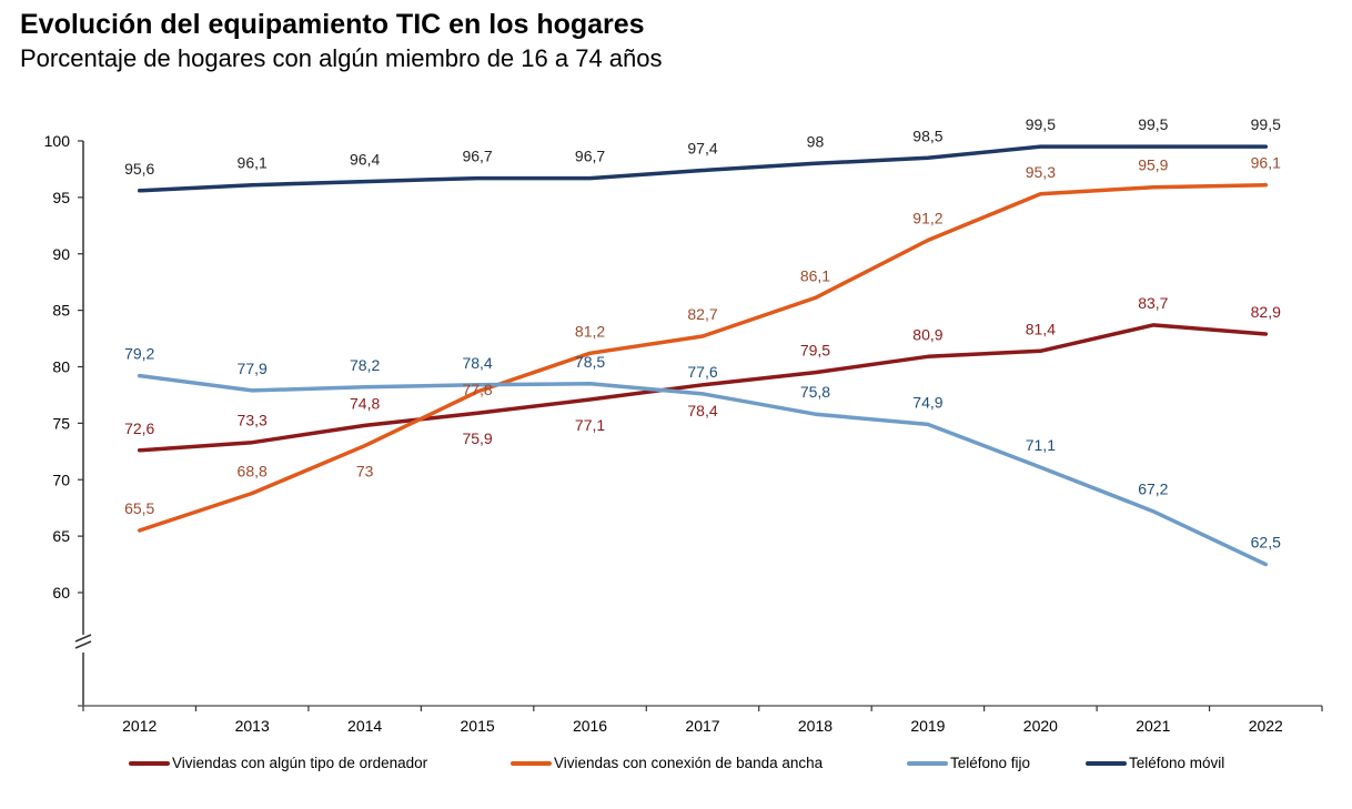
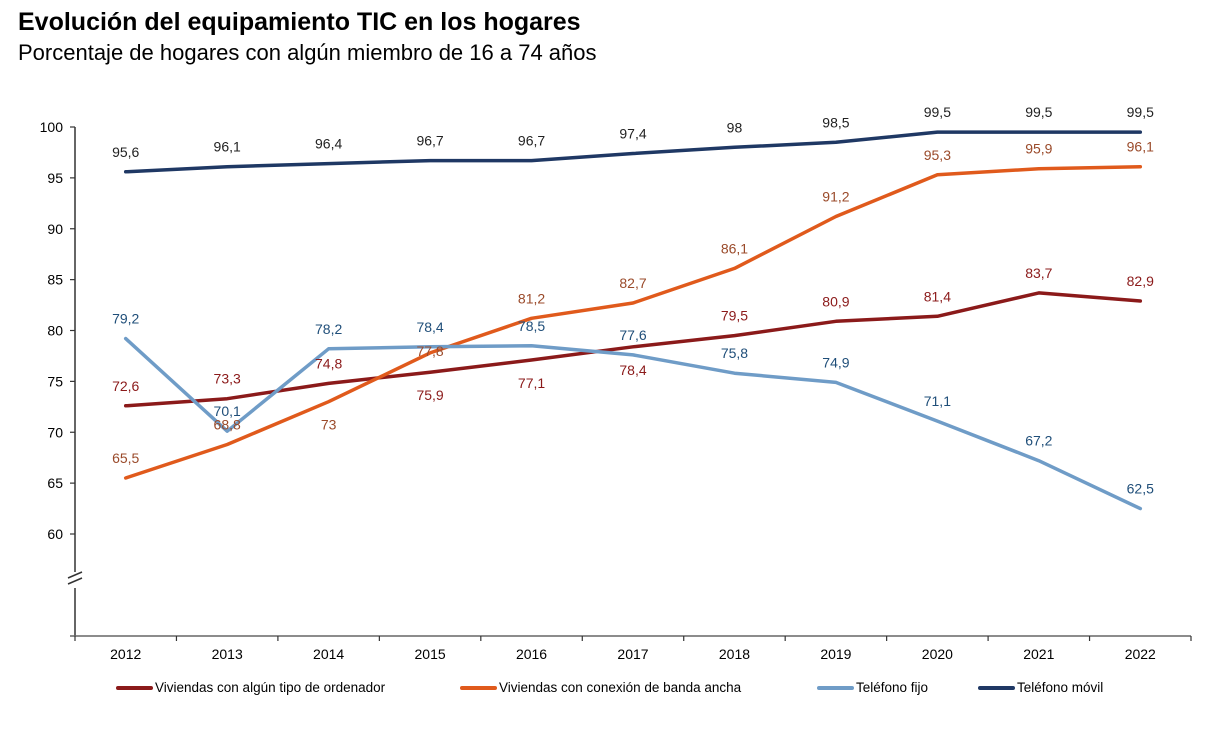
Teléfono fijo/2013: 77,9 -> 70,1
